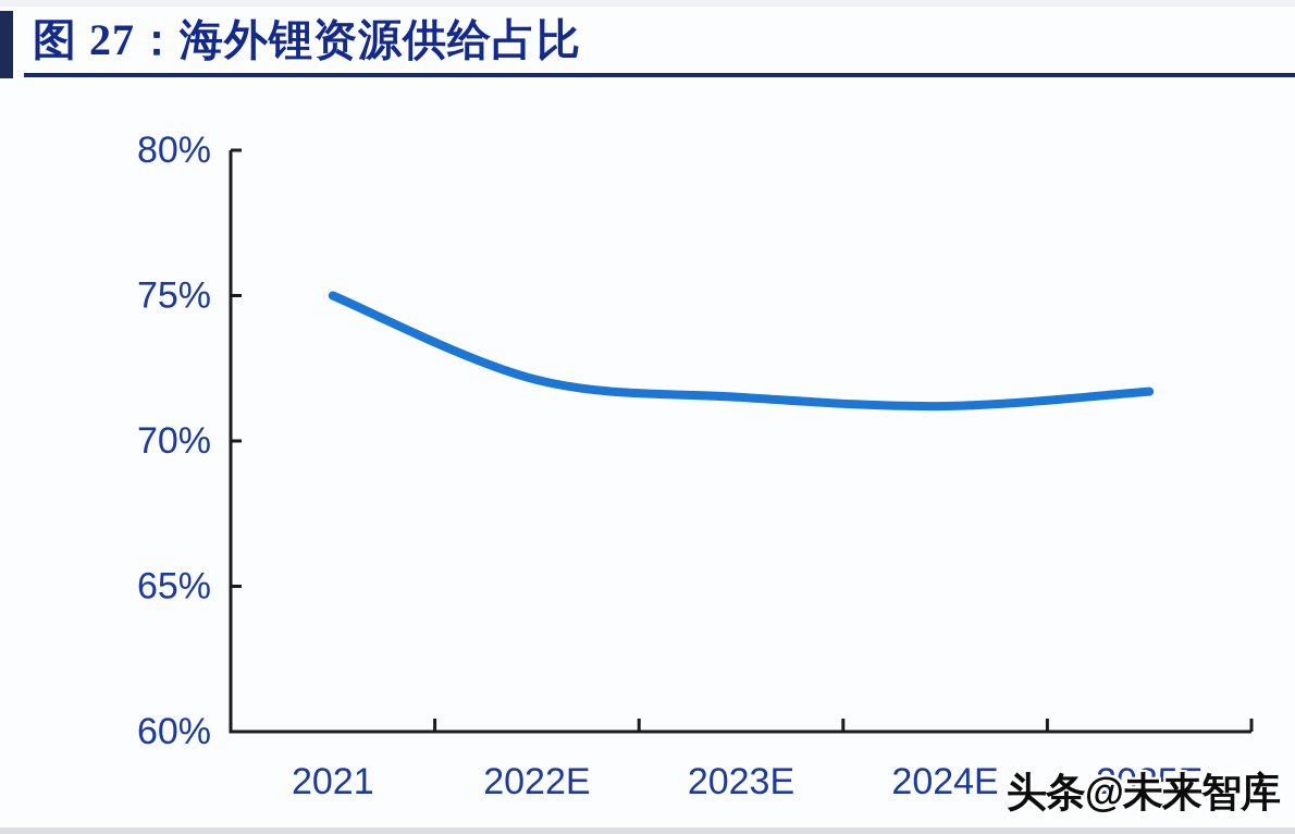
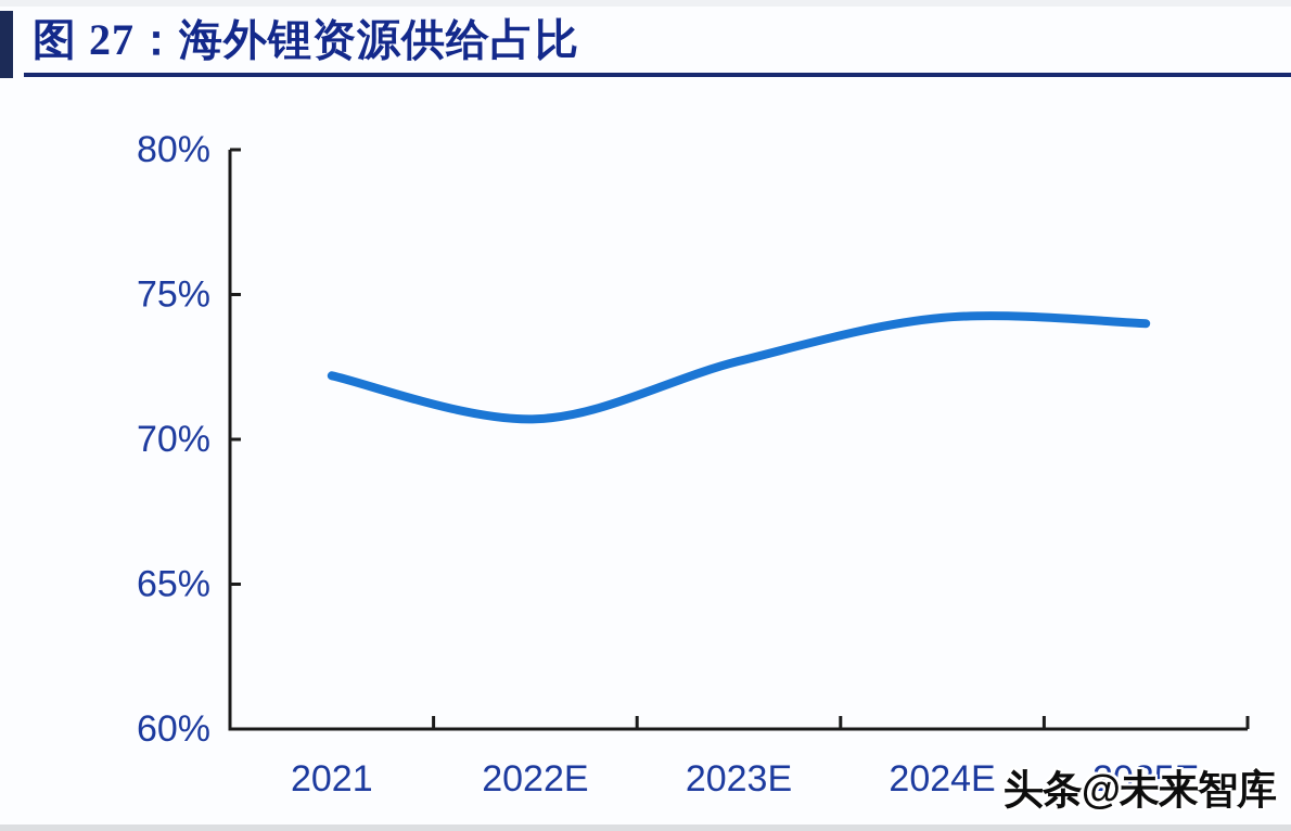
2021: 75.0% -> 72.2%
2022E: 72.1% -> 70.7%
2023E: 71.5% -> 72.7%
2024E: 71.2% -> 74.2%
2025E: 71.7% -> 74.0%
